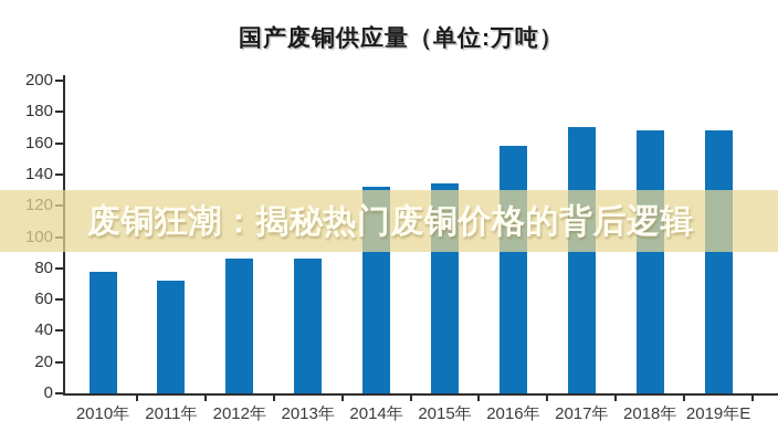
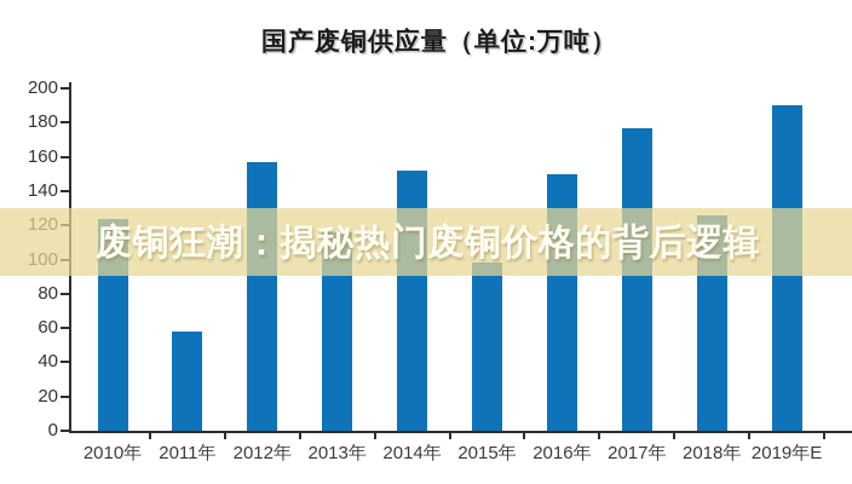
2010年: 78 -> 124
2011年: 72 -> 58
2012年: 86 -> 157
2013年: 86 -> 116
2014年: 132 -> 152
2015年: 134 -> 98
2016年: 158 -> 150
2017年: 170 -> 177
2018年: 168 -> 126
2019年E: 168 -> 190
